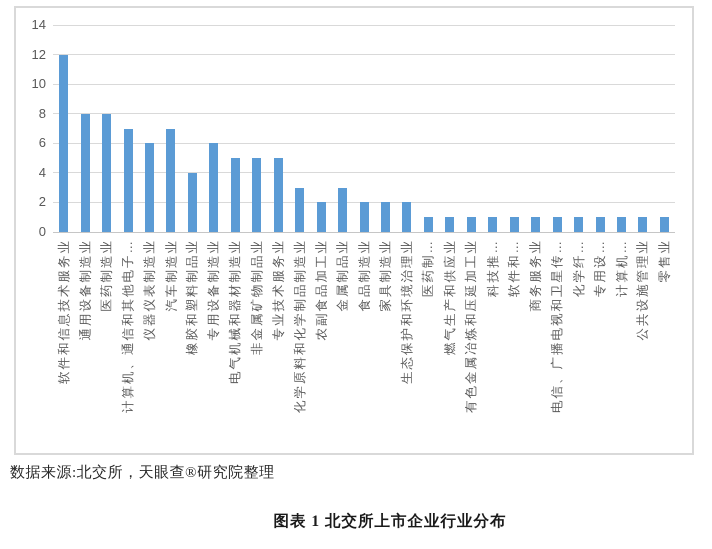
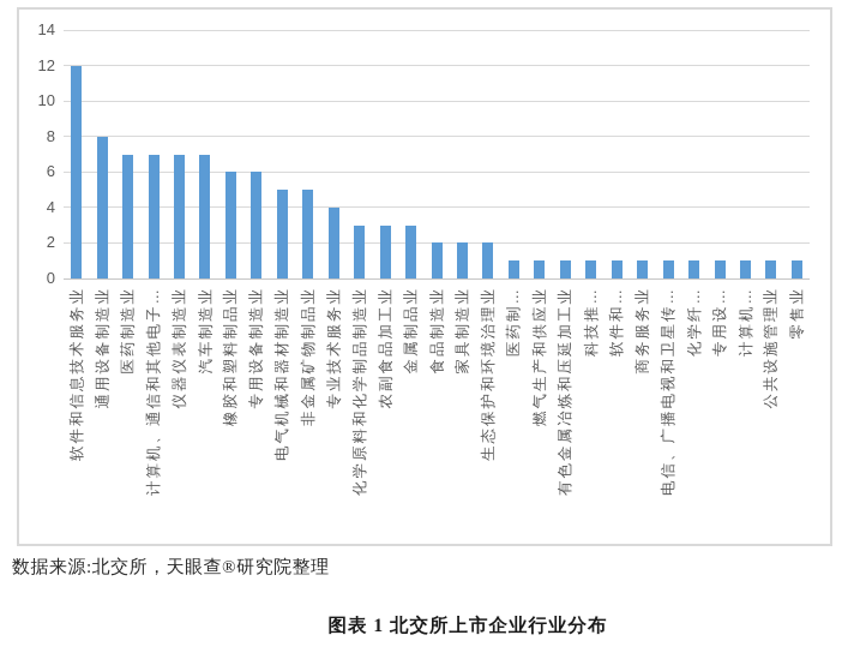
医药制造业: 8 -> 7
仪器仪表制造业: 6 -> 7
橡胶和塑料制品业: 4 -> 6
专业技术服务业: 5 -> 4
农副食品加工业: 2 -> 3
